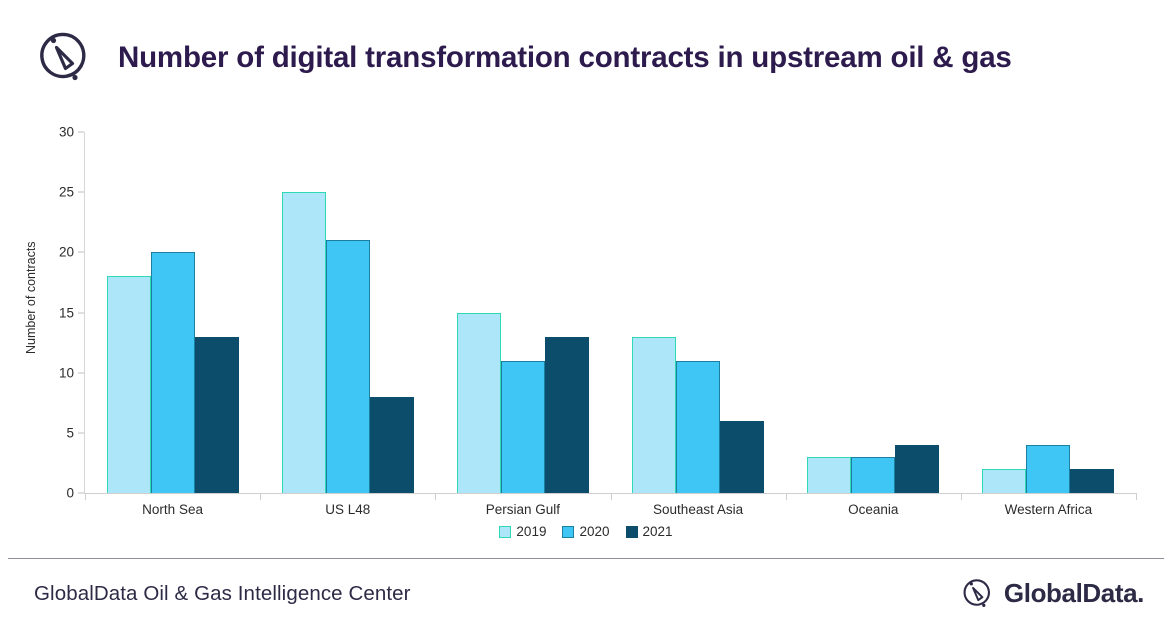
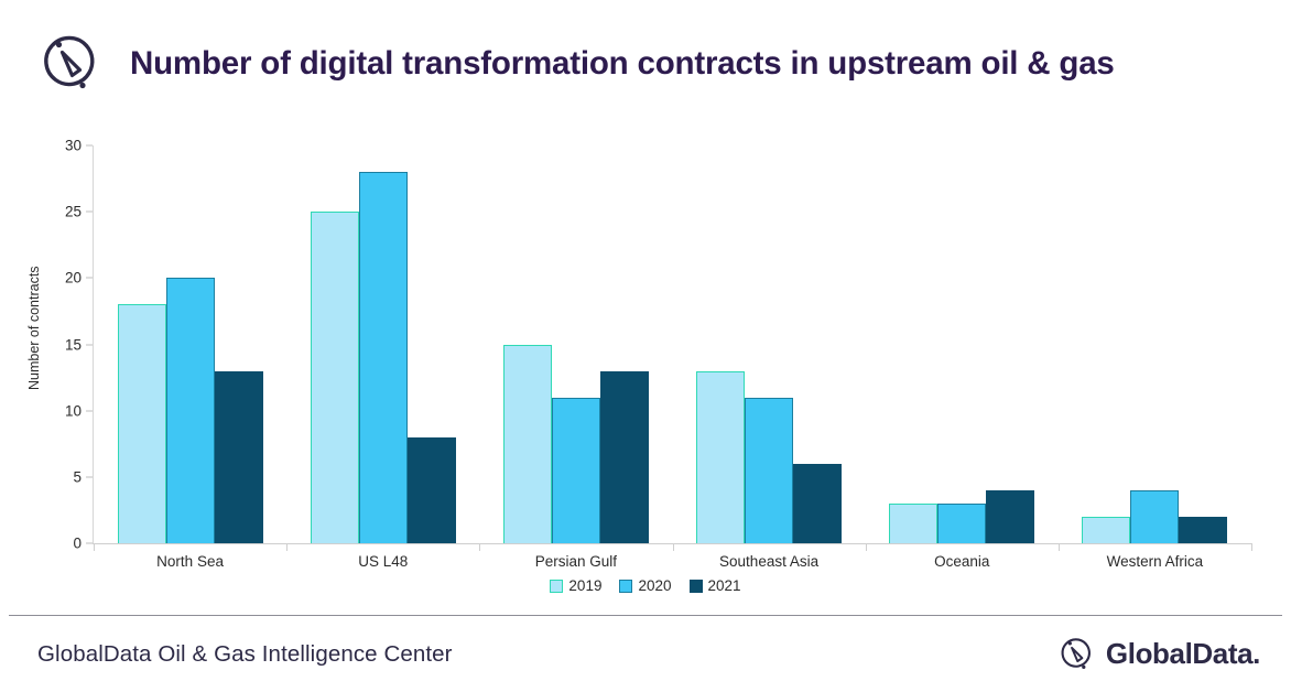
2020/US L48: 21 -> 28
